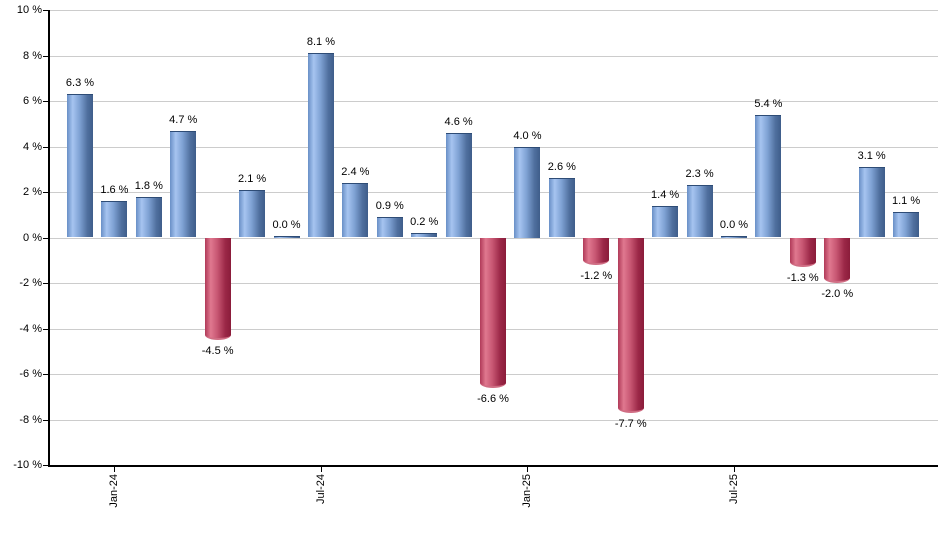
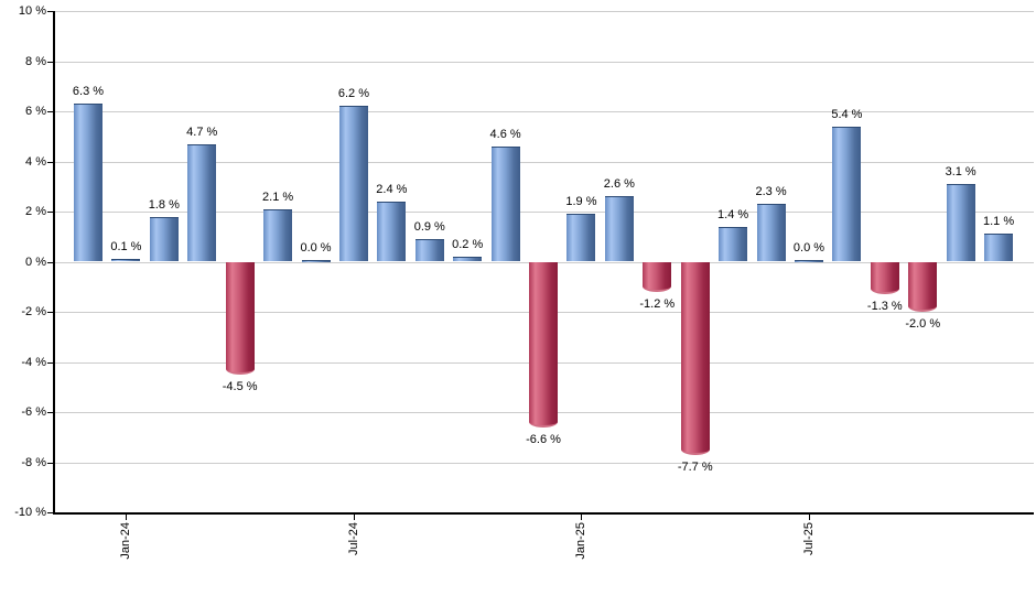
Jan-24: 1.6 -> 0.1
Jul-24: 8.1 -> 6.2
Jan-25: 4.0 -> 1.9
